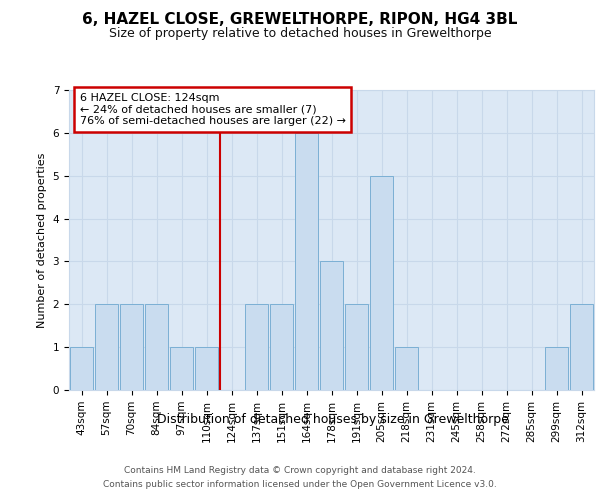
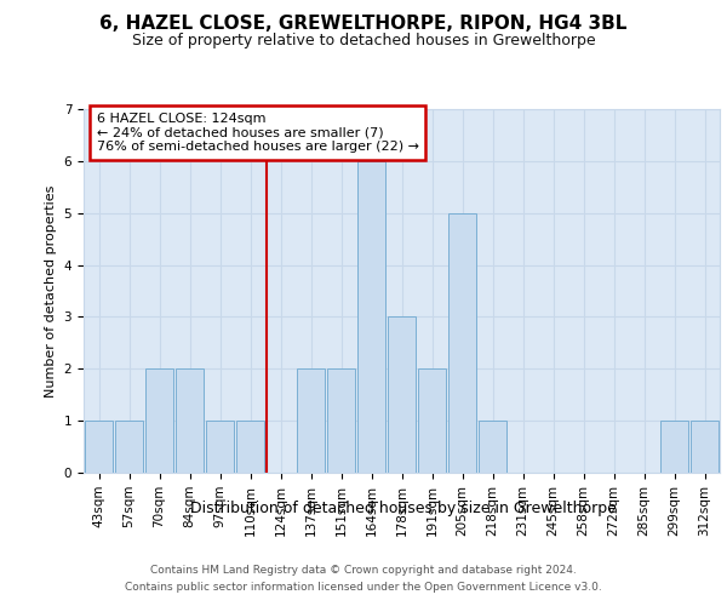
57sqm: 2 -> 1
312sqm: 2 -> 1
